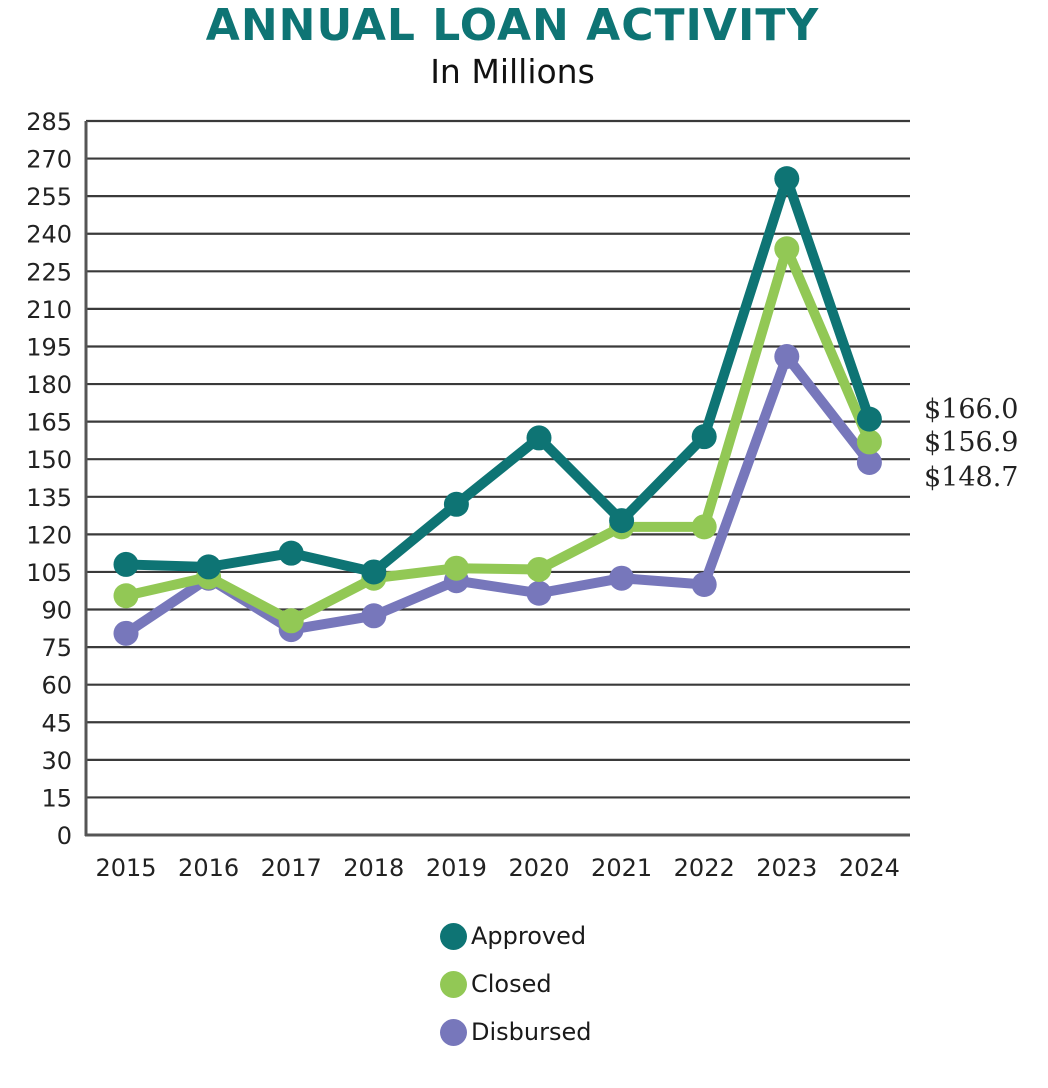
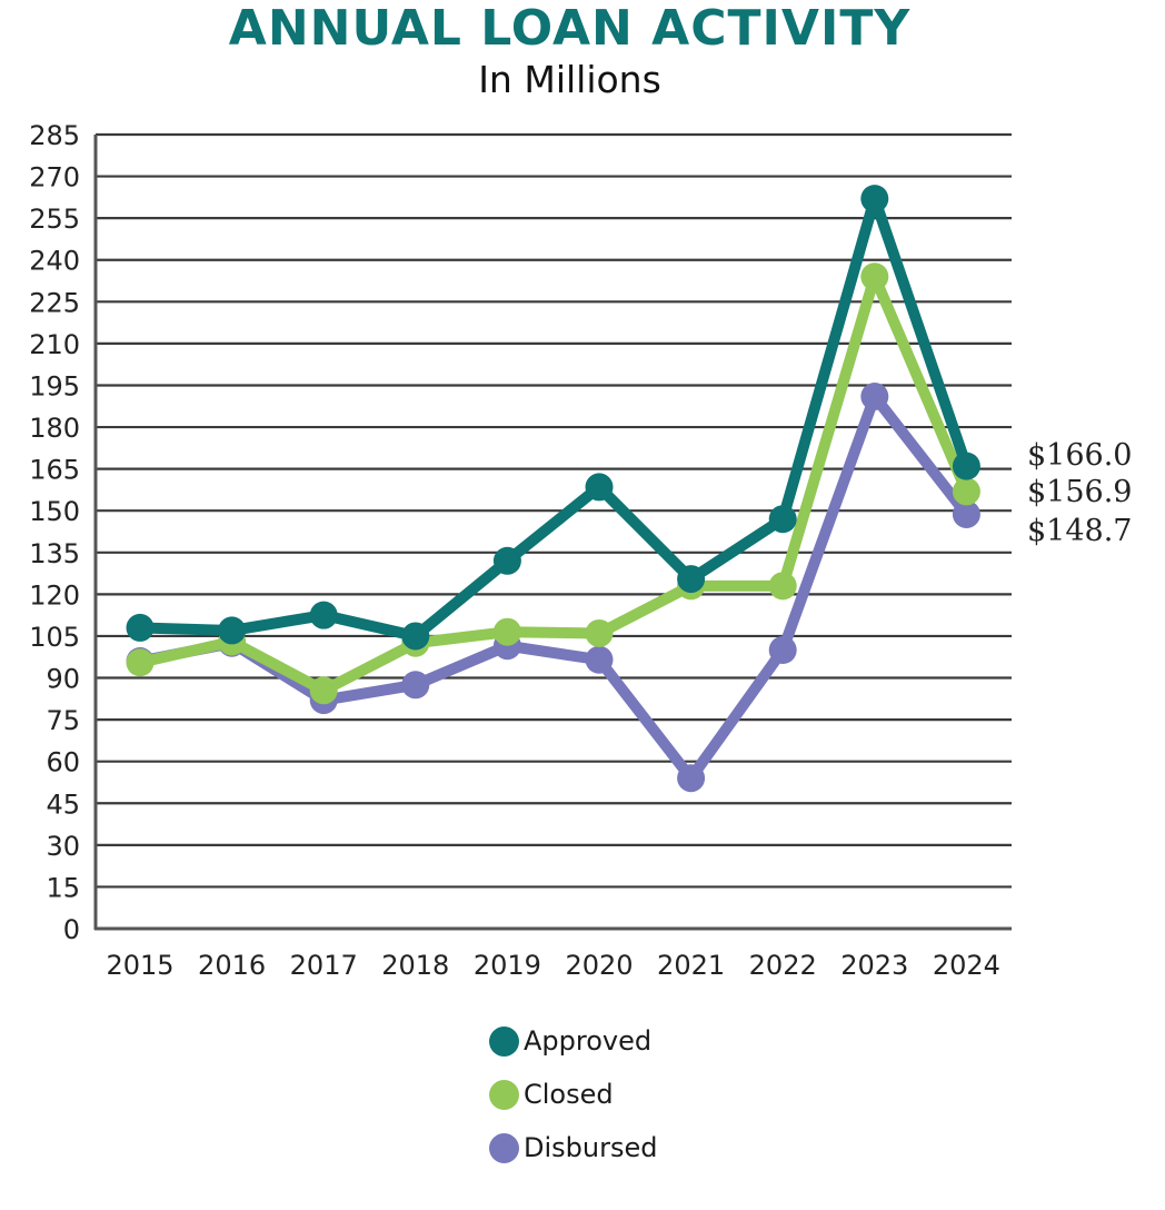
Disbursed/2015: 80 -> 96
Disbursed/2021: 102 -> 54
Approved/2022: 159 -> 147
